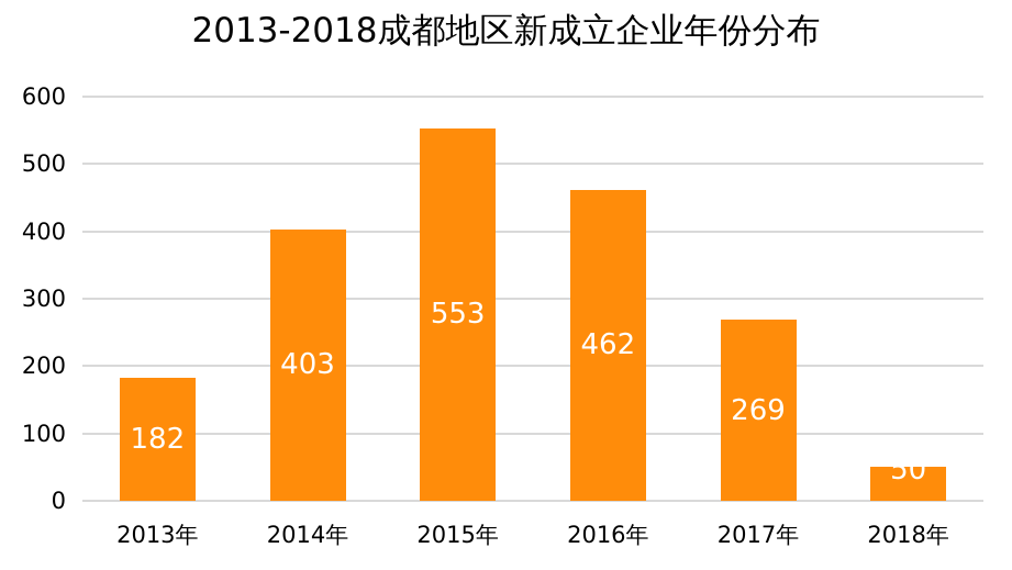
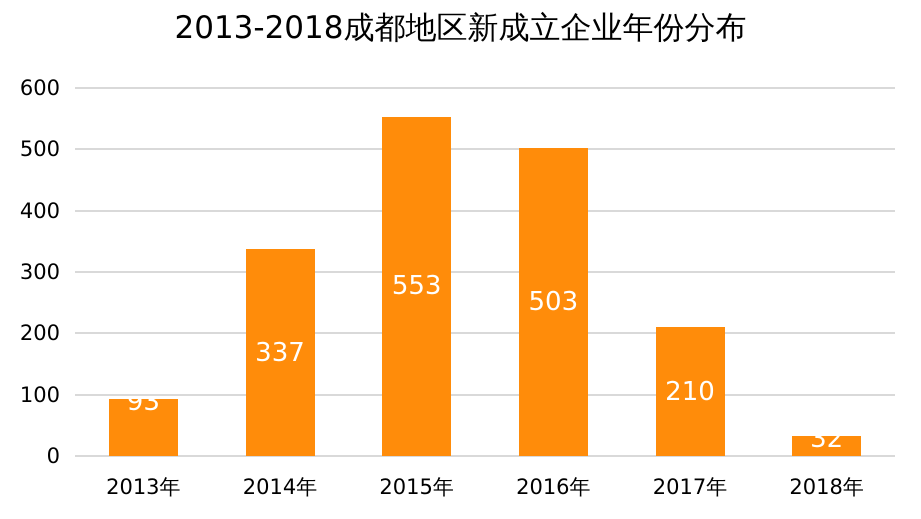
2013年: 182 -> 93
2014年: 403 -> 337
2016年: 462 -> 503
2017年: 269 -> 210
2018年: 50 -> 32
